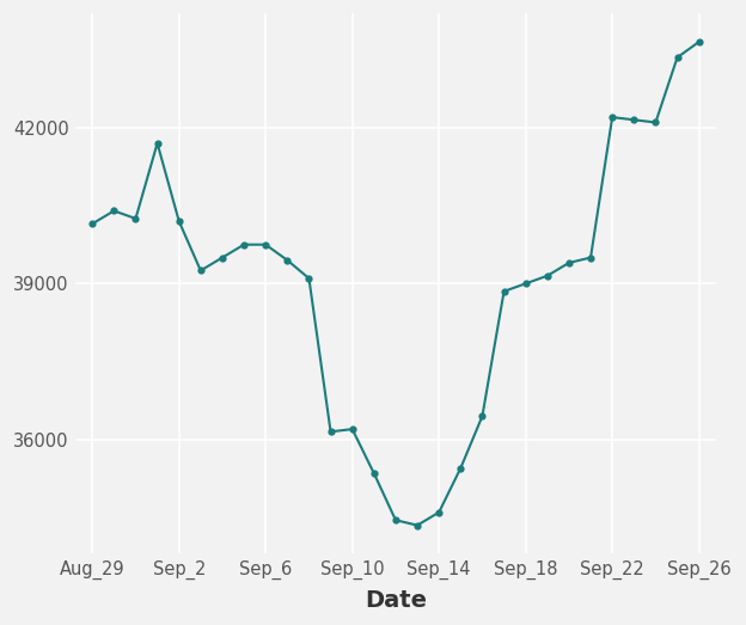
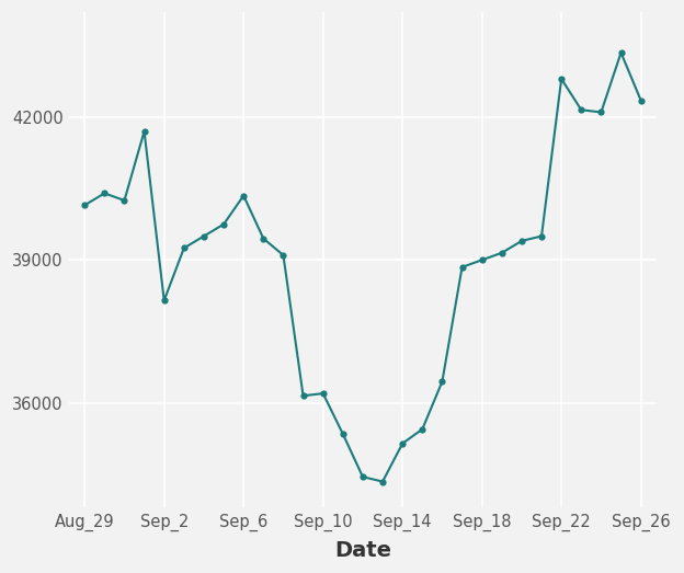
Sep_2: 40200 -> 38150
Sep_6: 39750 -> 40350
Sep_14: 34600 -> 35150
Sep_22: 42200 -> 42800
Sep_26: 43650 -> 42350
